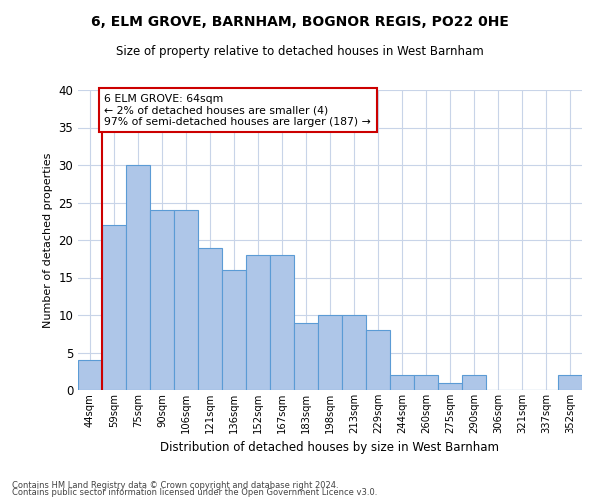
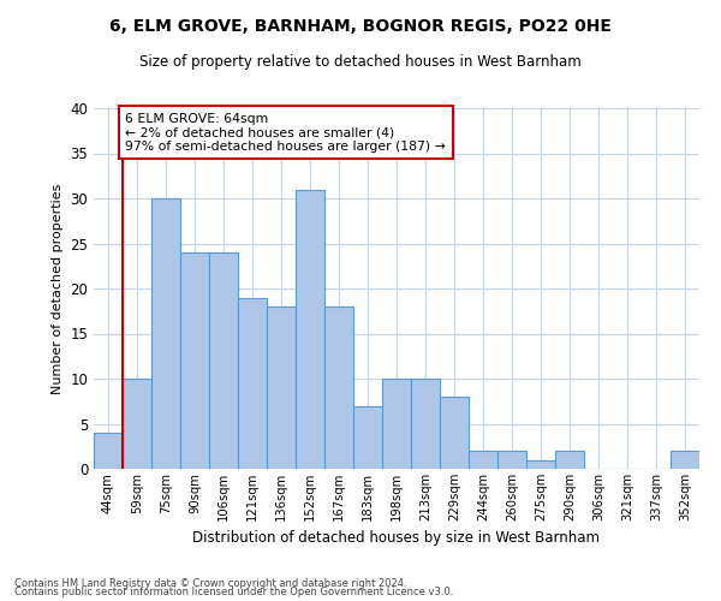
59sqm: 22 -> 10
136sqm: 16 -> 18
152sqm: 18 -> 31
183sqm: 9 -> 7
